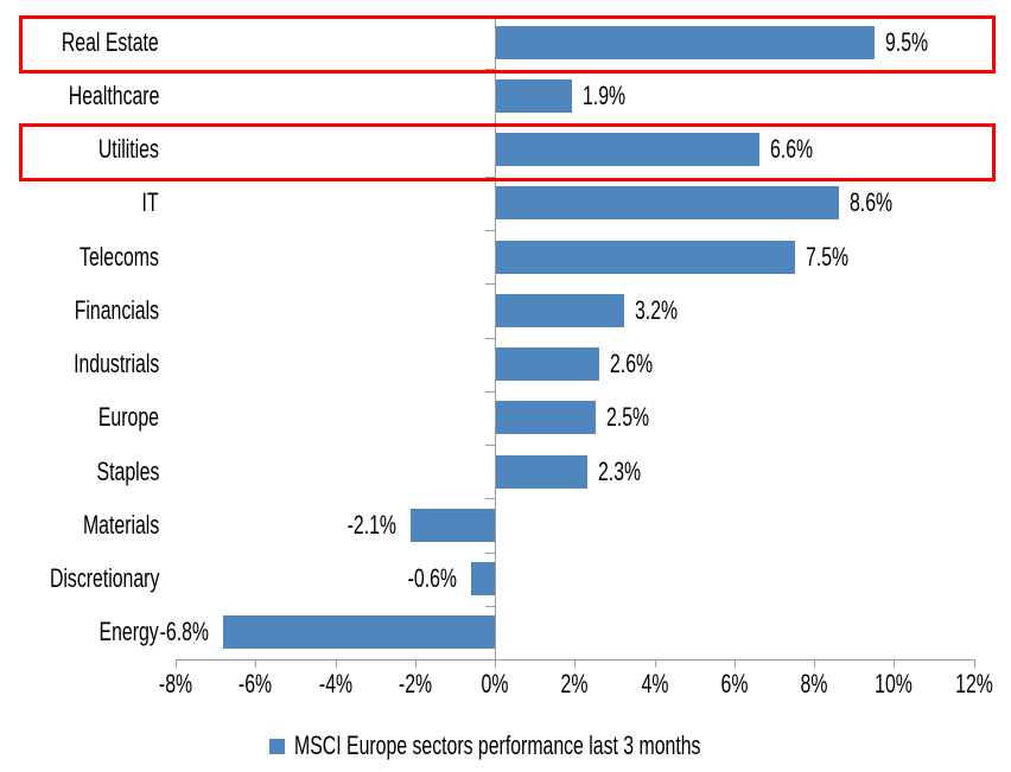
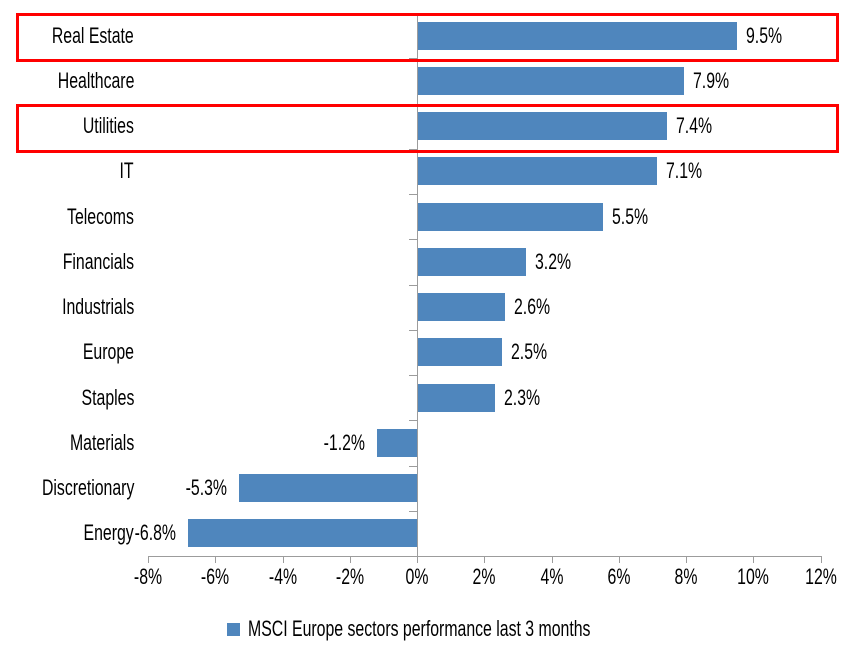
Healthcare: 1.9% -> 7.9%
Utilities: 6.6% -> 7.4%
IT: 8.6% -> 7.1%
Telecoms: 7.5% -> 5.5%
Materials: -2.1% -> -1.2%
Discretionary: -0.6% -> -5.3%
